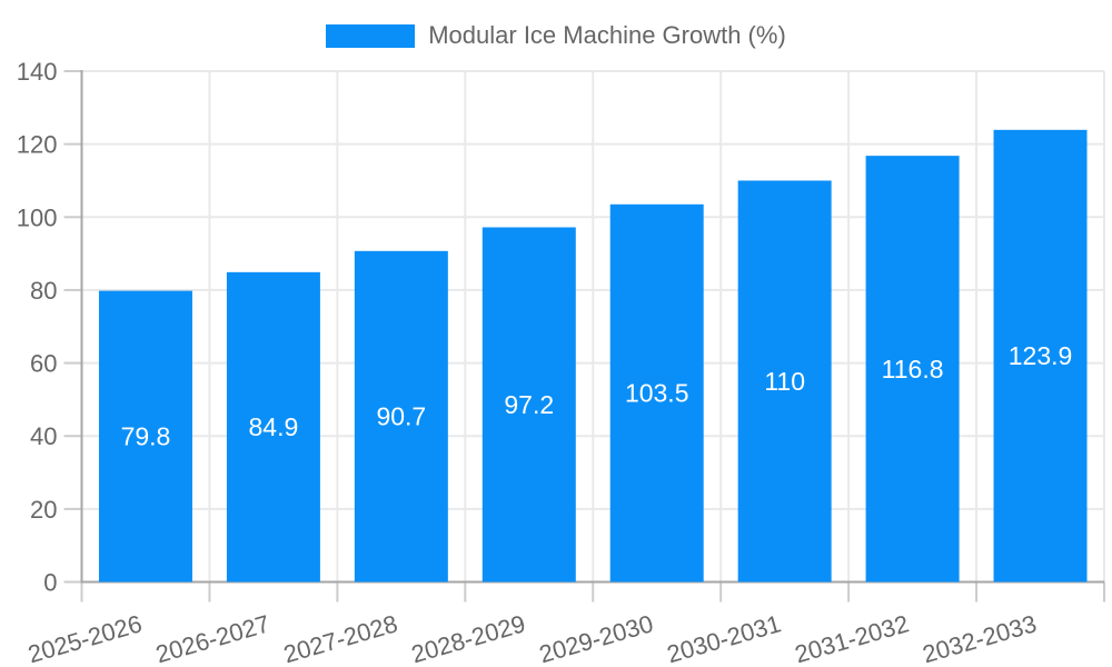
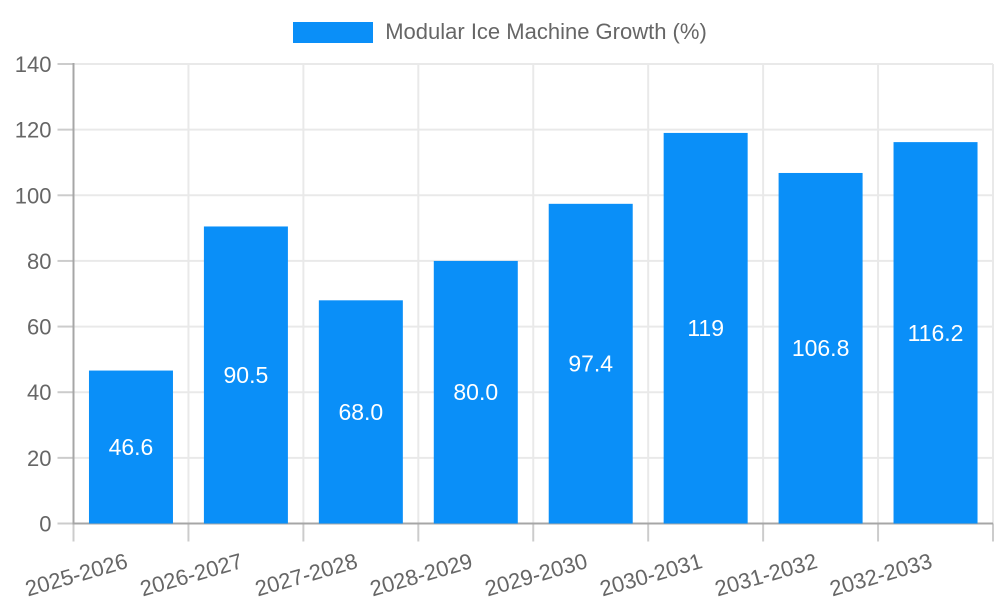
2025-2026: 79.8 -> 46.6
2026-2027: 84.9 -> 90.5
2027-2028: 90.7 -> 68.0
2028-2029: 97.2 -> 80.0
2029-2030: 103.5 -> 97.4
2030-2031: 110 -> 119
2031-2032: 116.8 -> 106.8
2032-2033: 123.9 -> 116.2
